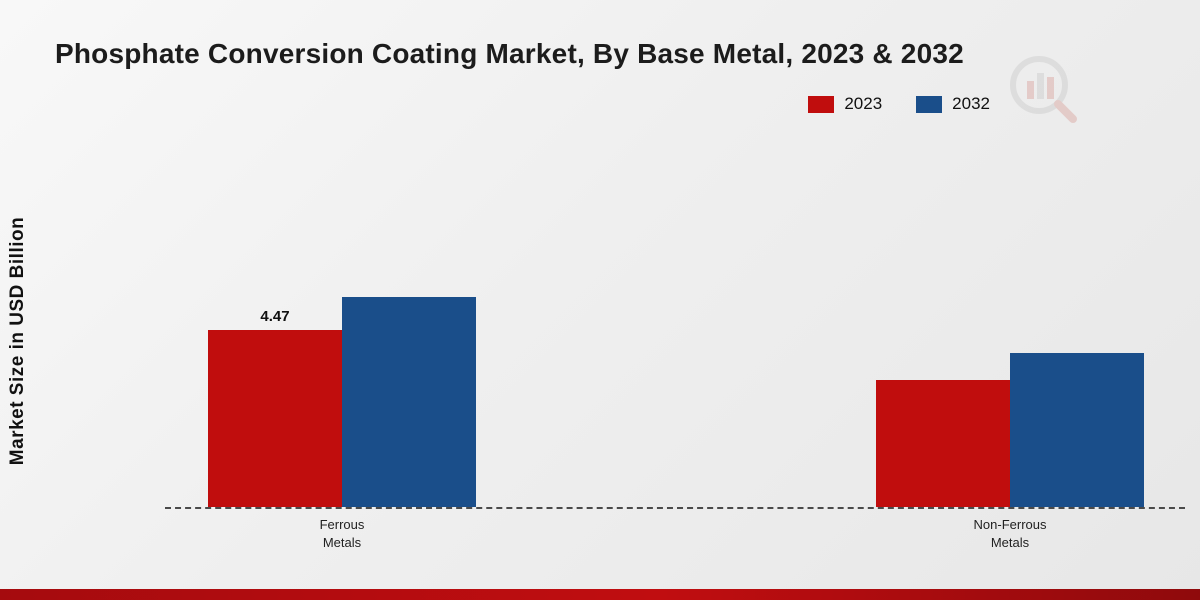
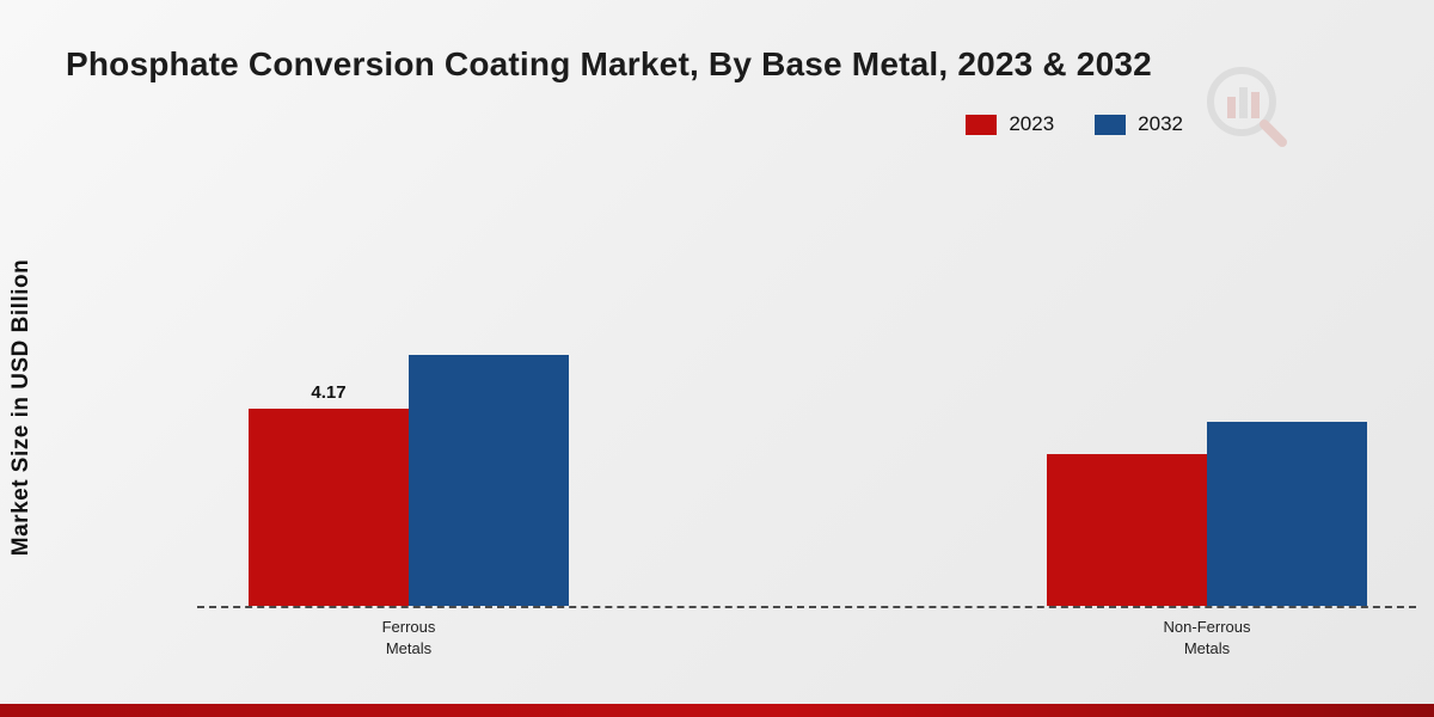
2023/Ferrous Metals: 4.47 -> 4.17
